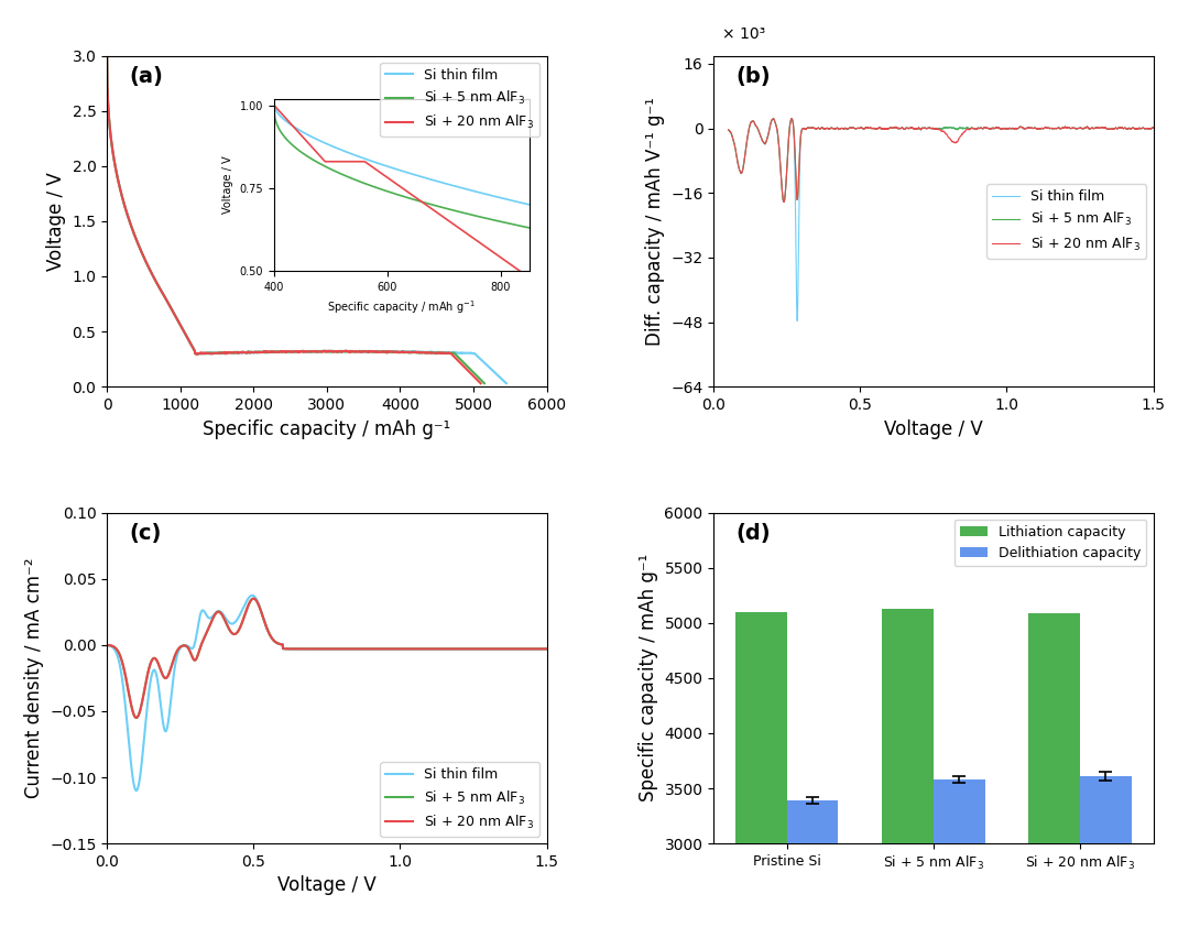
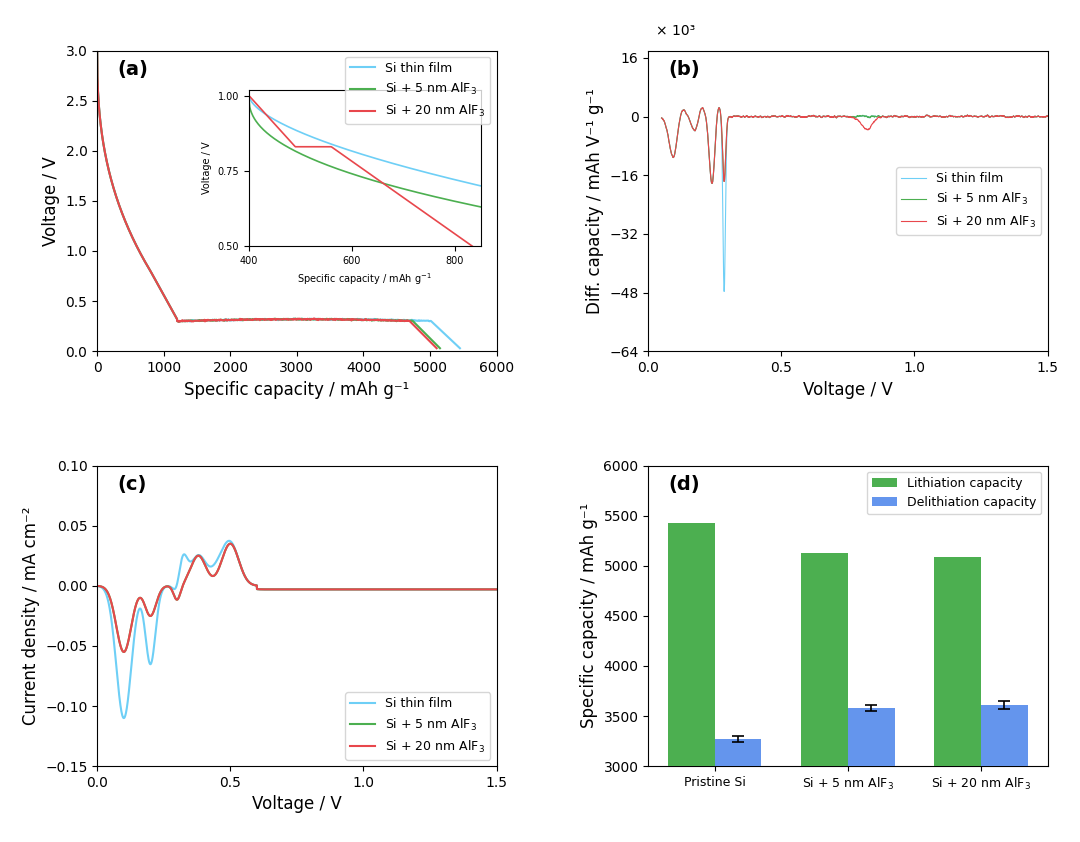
Lithiation capacity/Pristine Si: 5100 -> 5430
Delithiation capacity/Pristine Si: 3390 -> 3270
